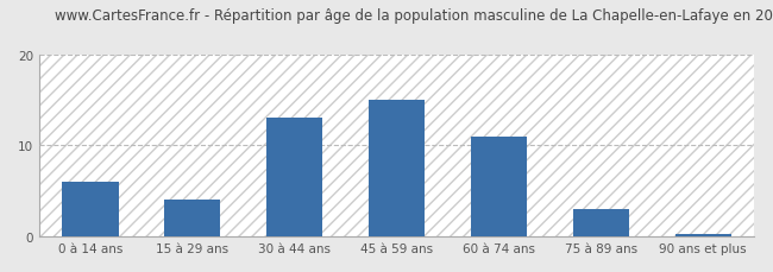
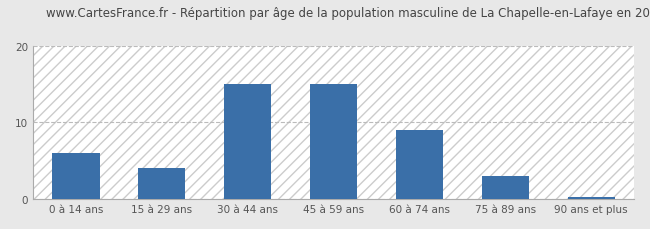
30 à 44 ans: 13.0 -> 15.0
60 à 74 ans: 11.0 -> 9.0
